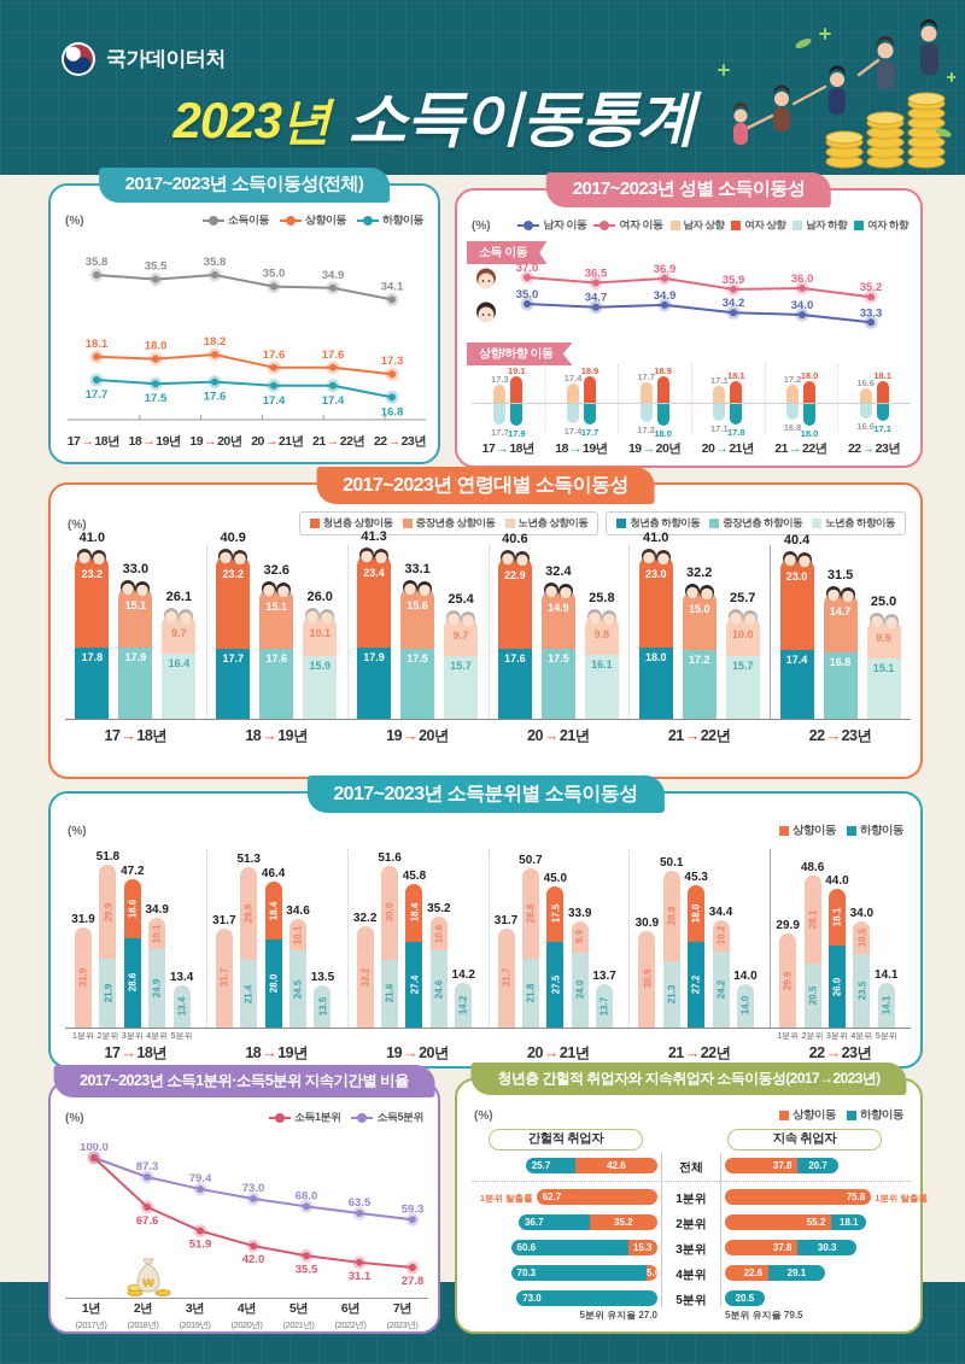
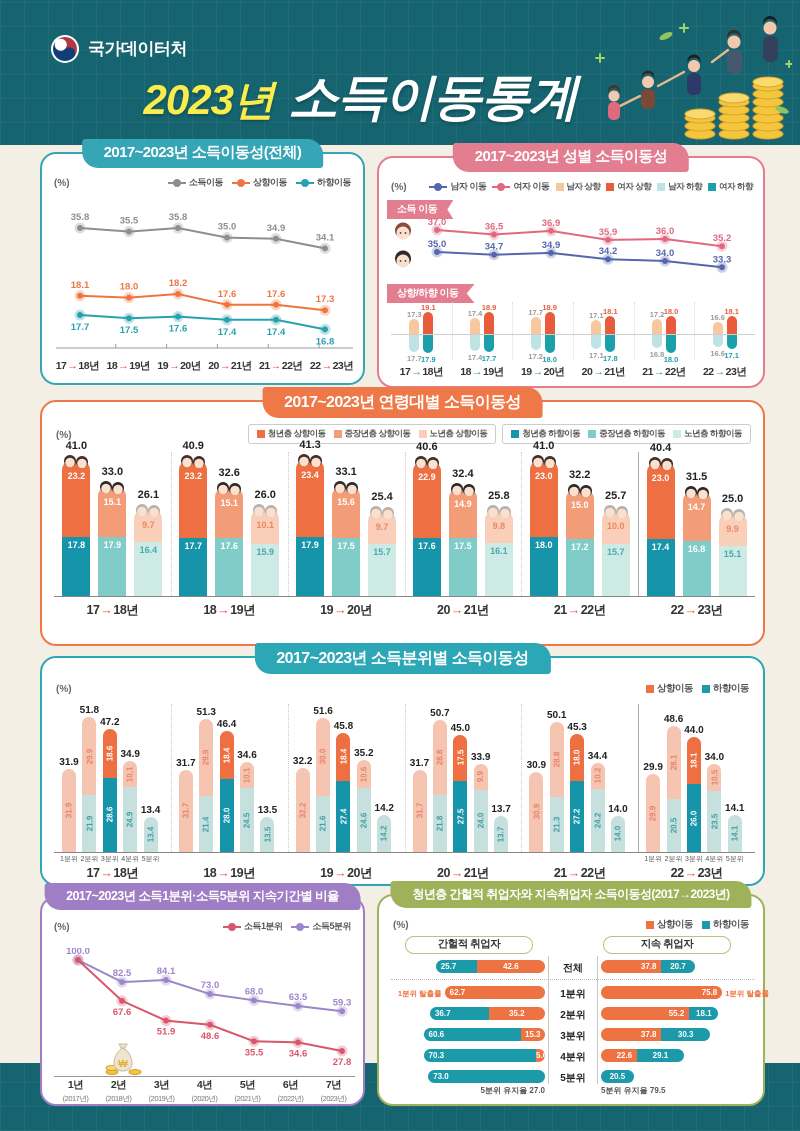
2017~2023년 소득1분위·소득5분위 지속기간별 비율/소득5분위/2년: 87.3 -> 82.5
2017~2023년 소득1분위·소득5분위 지속기간별 비율/소득5분위/3년: 79.4 -> 84.1
2017~2023년 소득1분위·소득5분위 지속기간별 비율/소득1분위/4년: 42.0 -> 48.6
2017~2023년 소득1분위·소득5분위 지속기간별 비율/소득1분위/6년: 31.1 -> 34.6
